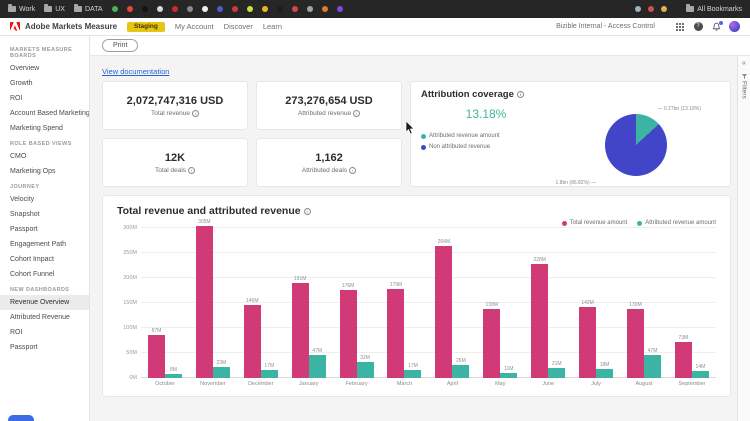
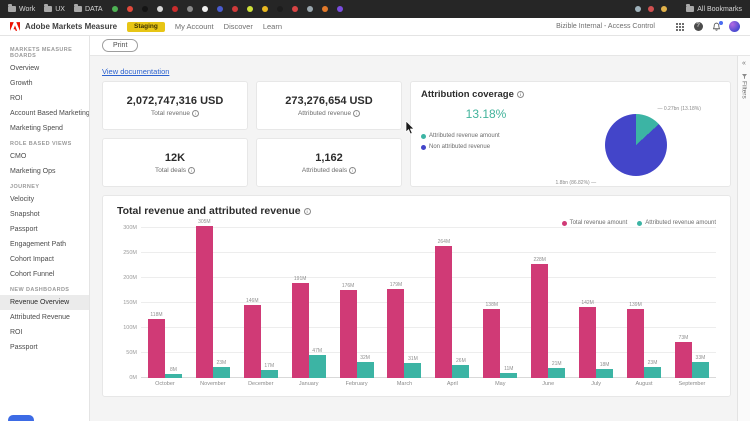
Total revenue and attributed revenue/Total revenue amount/October: 87M -> 118M
Total revenue and attributed revenue/Attributed revenue amount/March: 17M -> 31M
Total revenue and attributed revenue/Attributed revenue amount/August: 47M -> 23M
Total revenue and attributed revenue/Attributed revenue amount/September: 14M -> 33M
